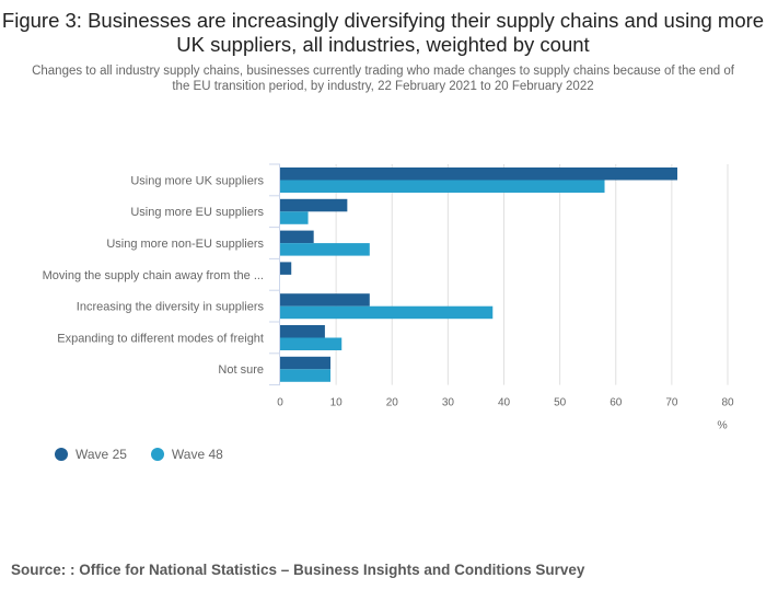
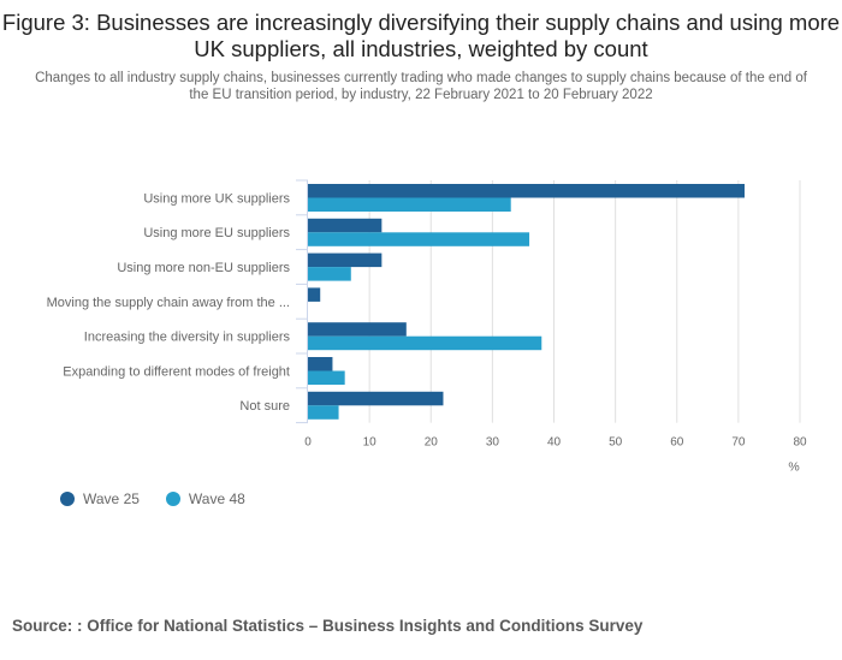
Wave 48/Using more UK suppliers: 58 -> 33
Wave 48/Using more EU suppliers: 5 -> 36
Wave 25/Using more non-EU suppliers: 6 -> 12
Wave 48/Using more non-EU suppliers: 16 -> 7
Wave 25/Expanding to different modes of freight: 8 -> 4
Wave 48/Expanding to different modes of freight: 11 -> 6
Wave 25/Not sure: 9 -> 22
Wave 48/Not sure: 9 -> 5
